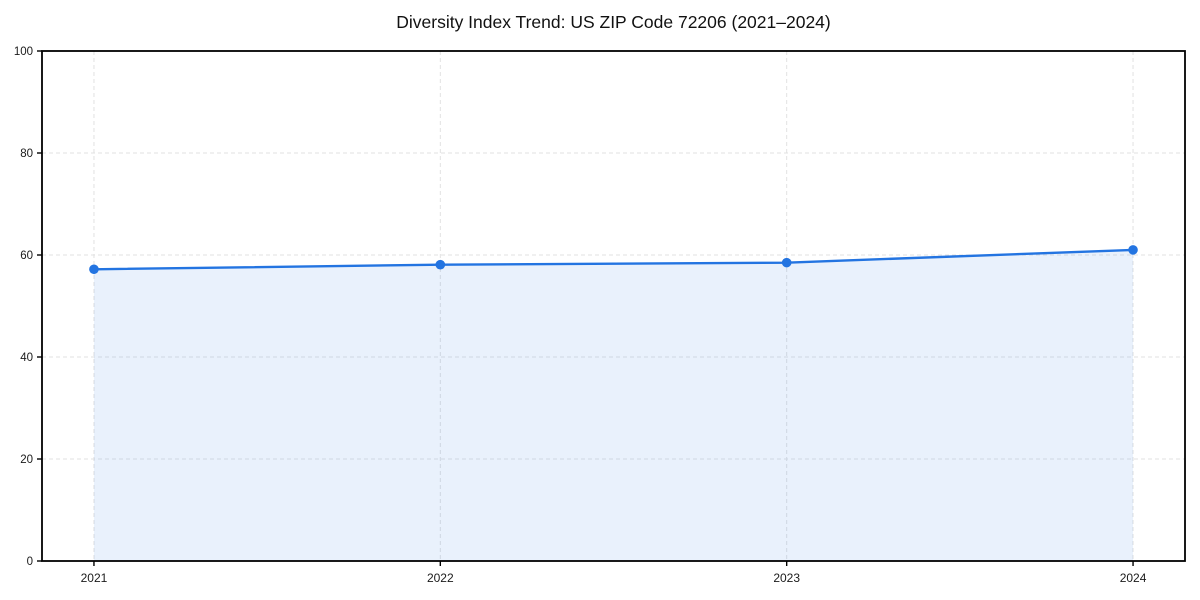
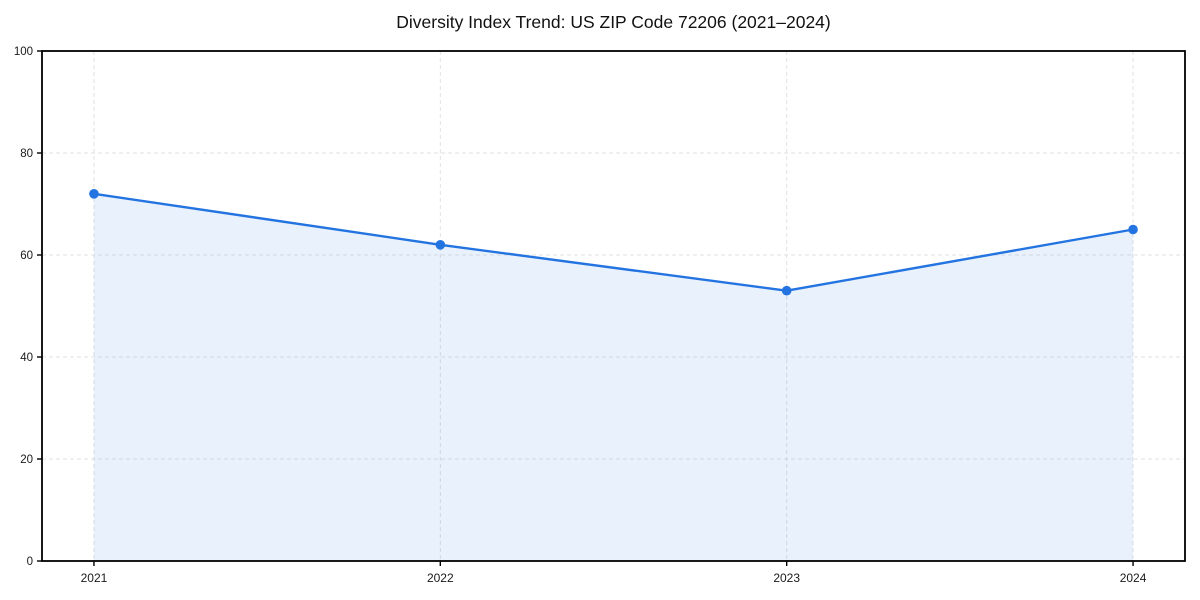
2021: 57 -> 72
2022: 58 -> 62
2023: 58 -> 53
2024: 61 -> 65
